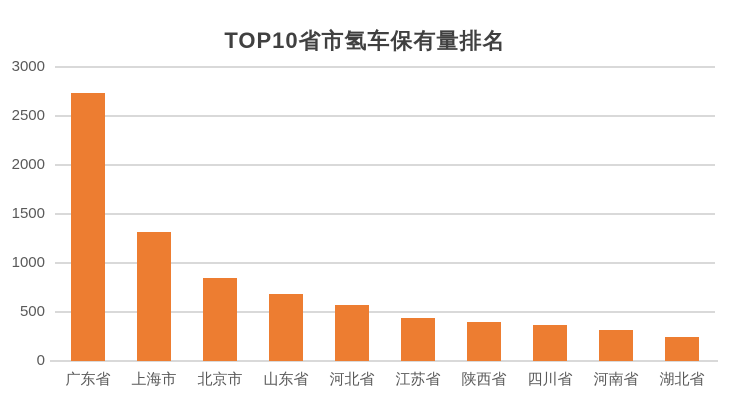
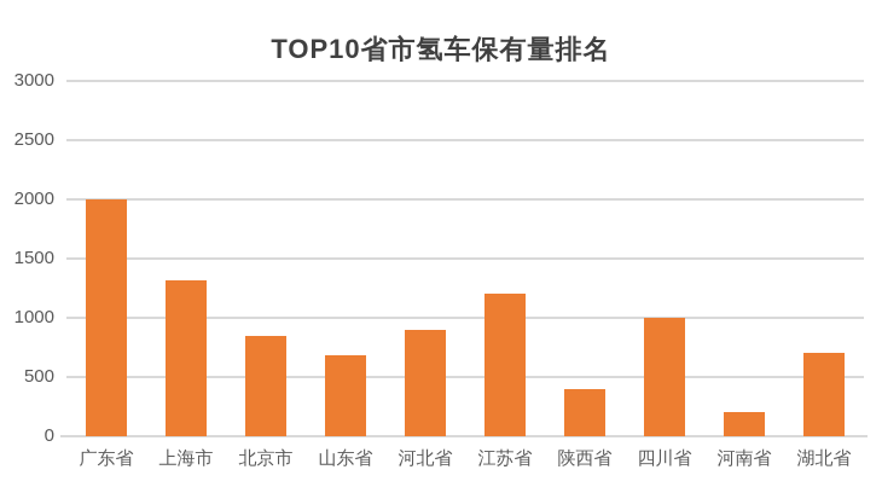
广东省: 2700 -> 2000
河北省: 600 -> 900
江苏省: 400 -> 1200
四川省: 400 -> 1000
河南省: 300 -> 200
湖北省: 200 -> 700
